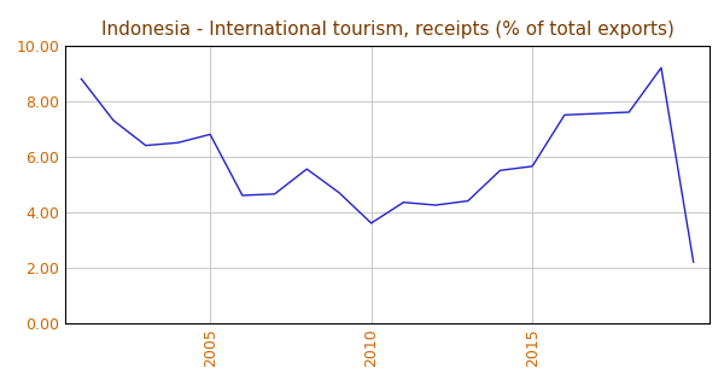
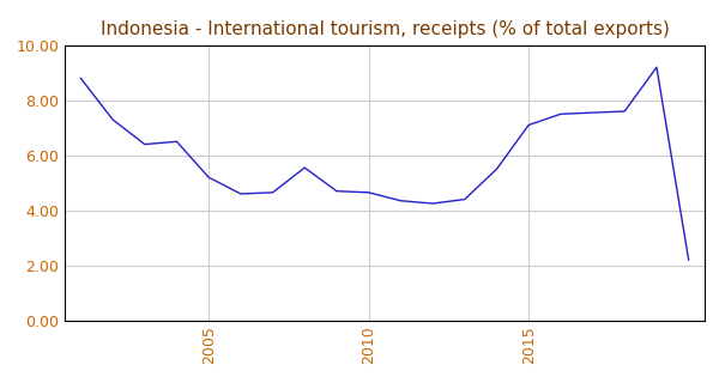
2005: 6.80 -> 5.20
2010: 3.60 -> 4.65
2015: 5.65 -> 7.10
